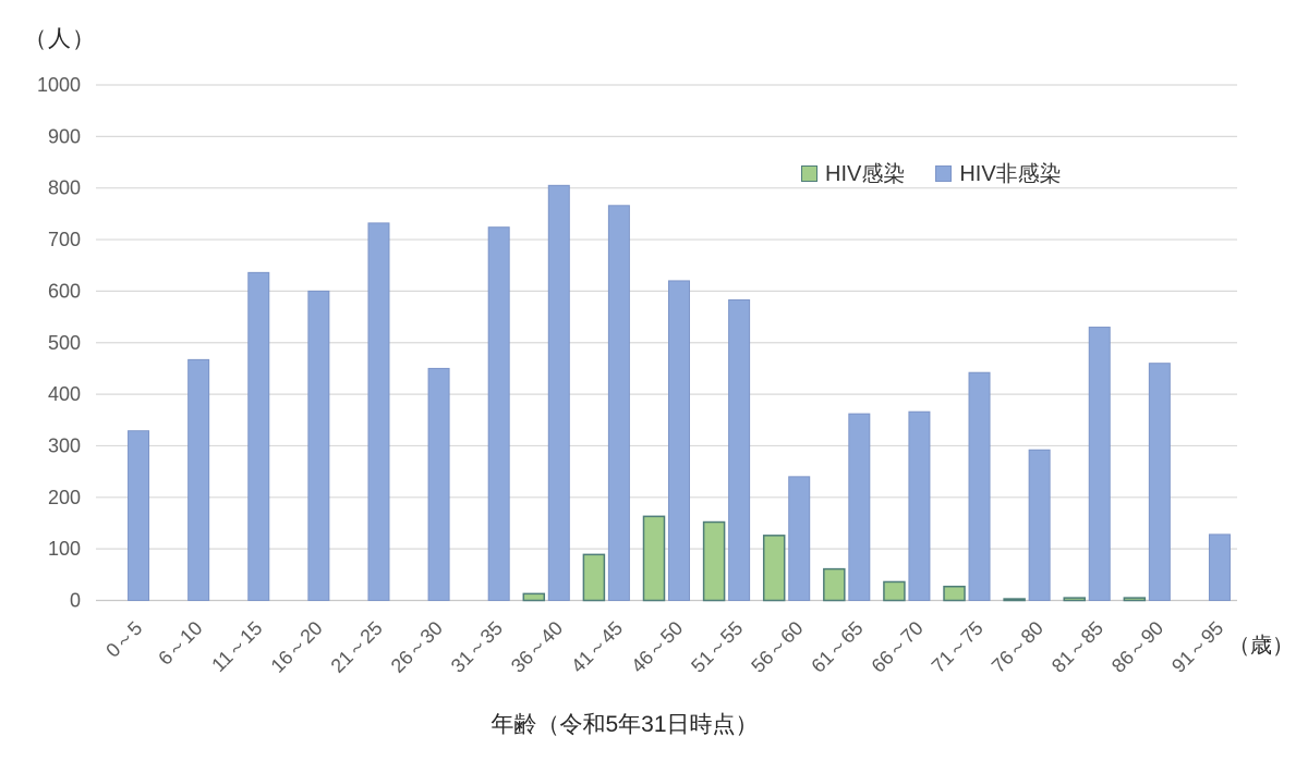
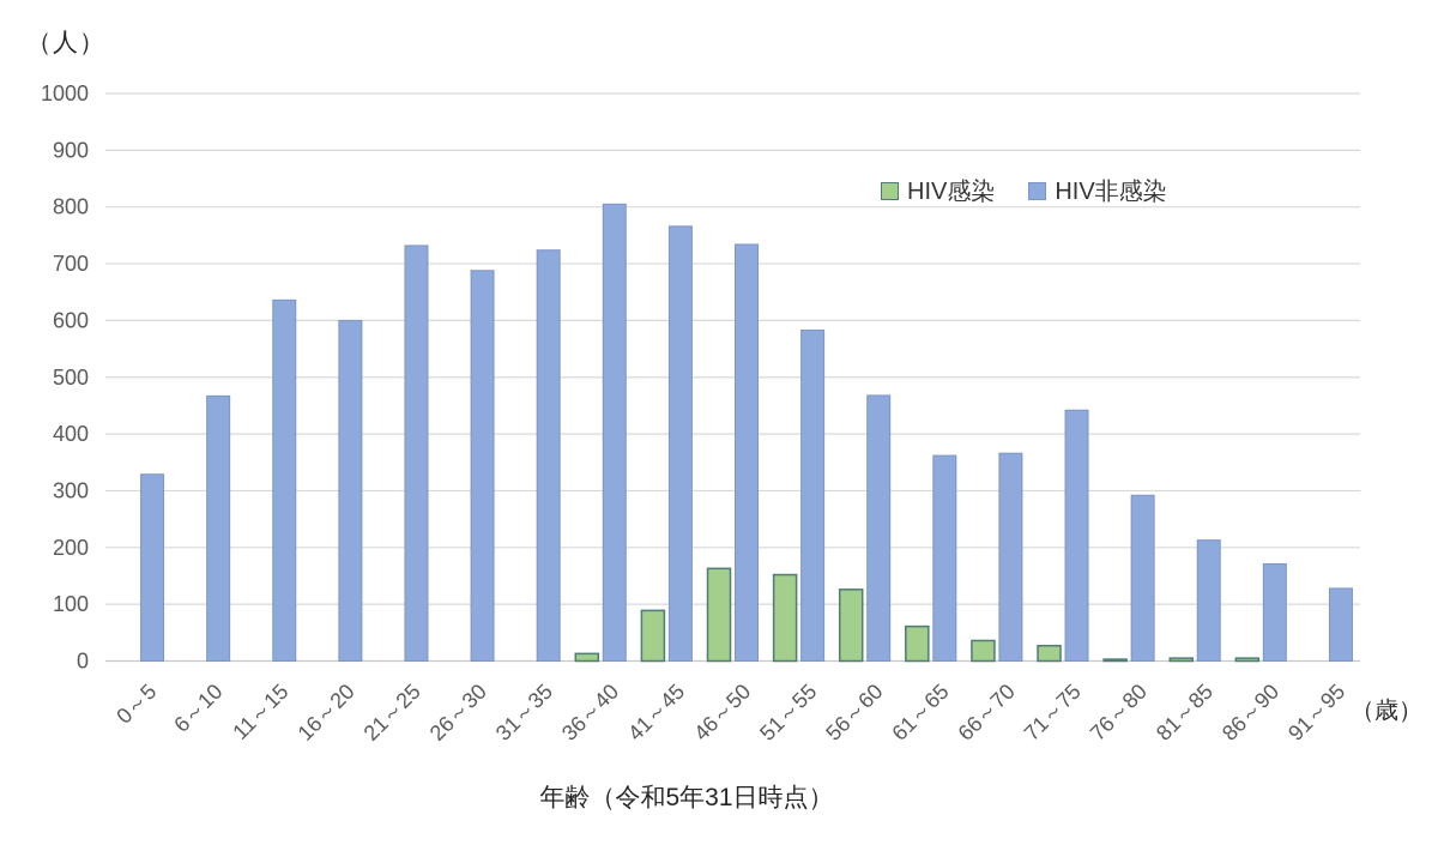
HIV非感染/26～30: 450 -> 690
HIV非感染/46～50: 620 -> 730
HIV非感染/56～60: 240 -> 470
HIV非感染/81～85: 530 -> 210
HIV非感染/86～90: 460 -> 170
